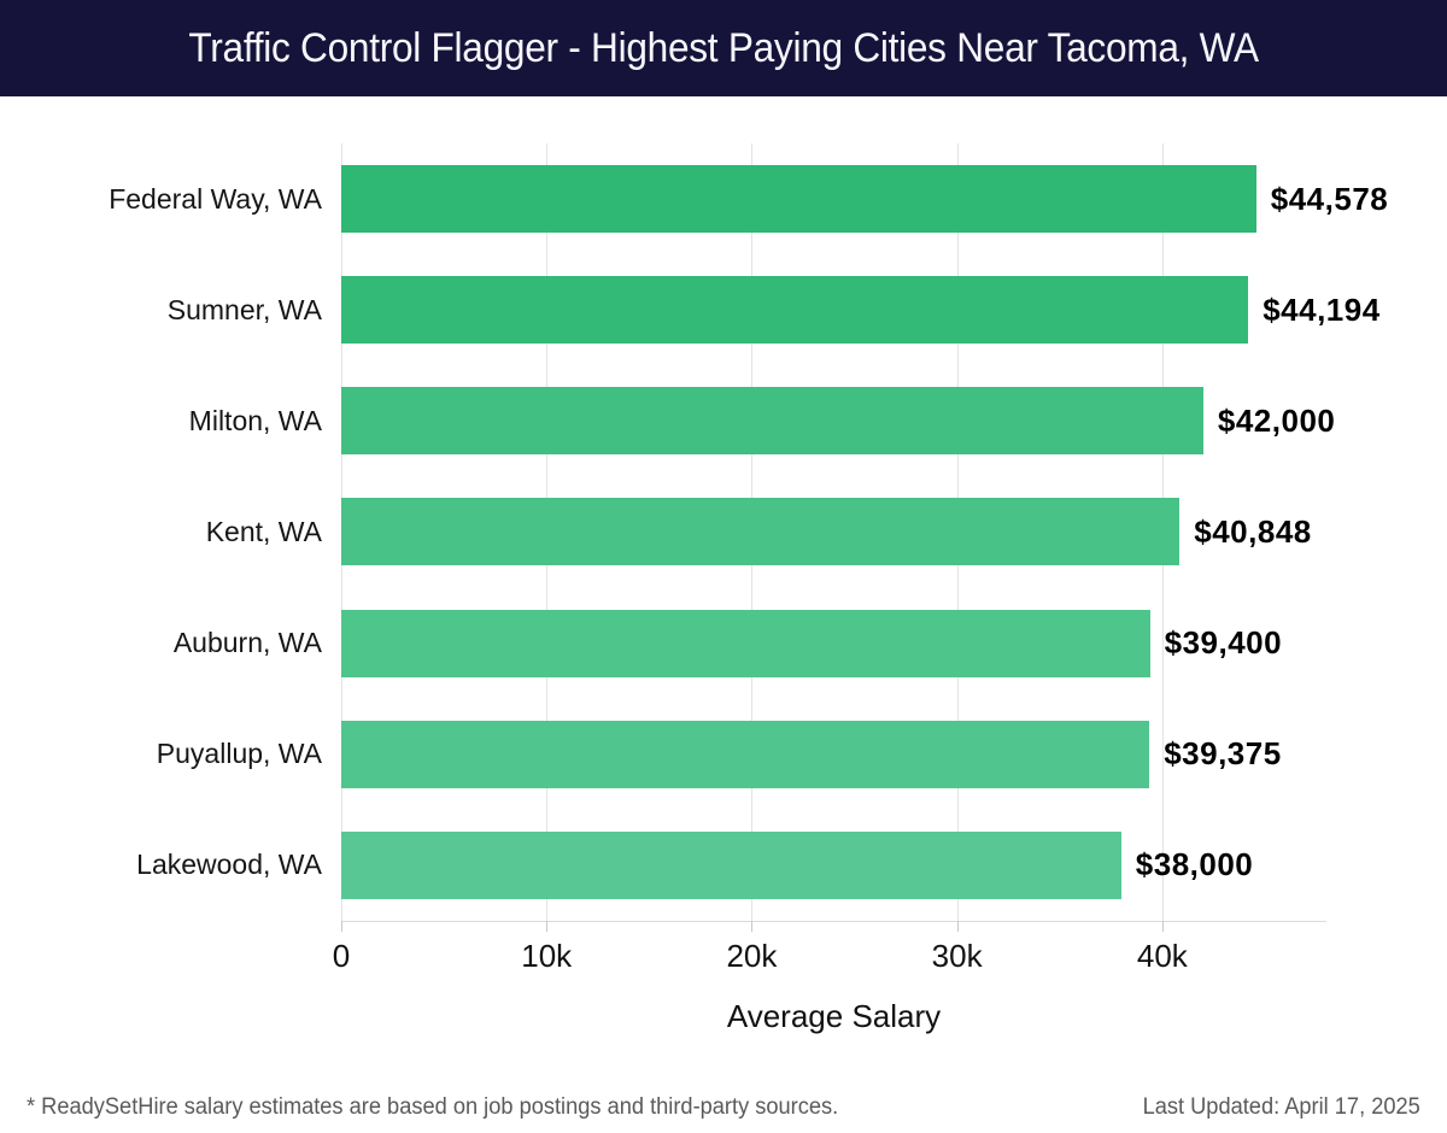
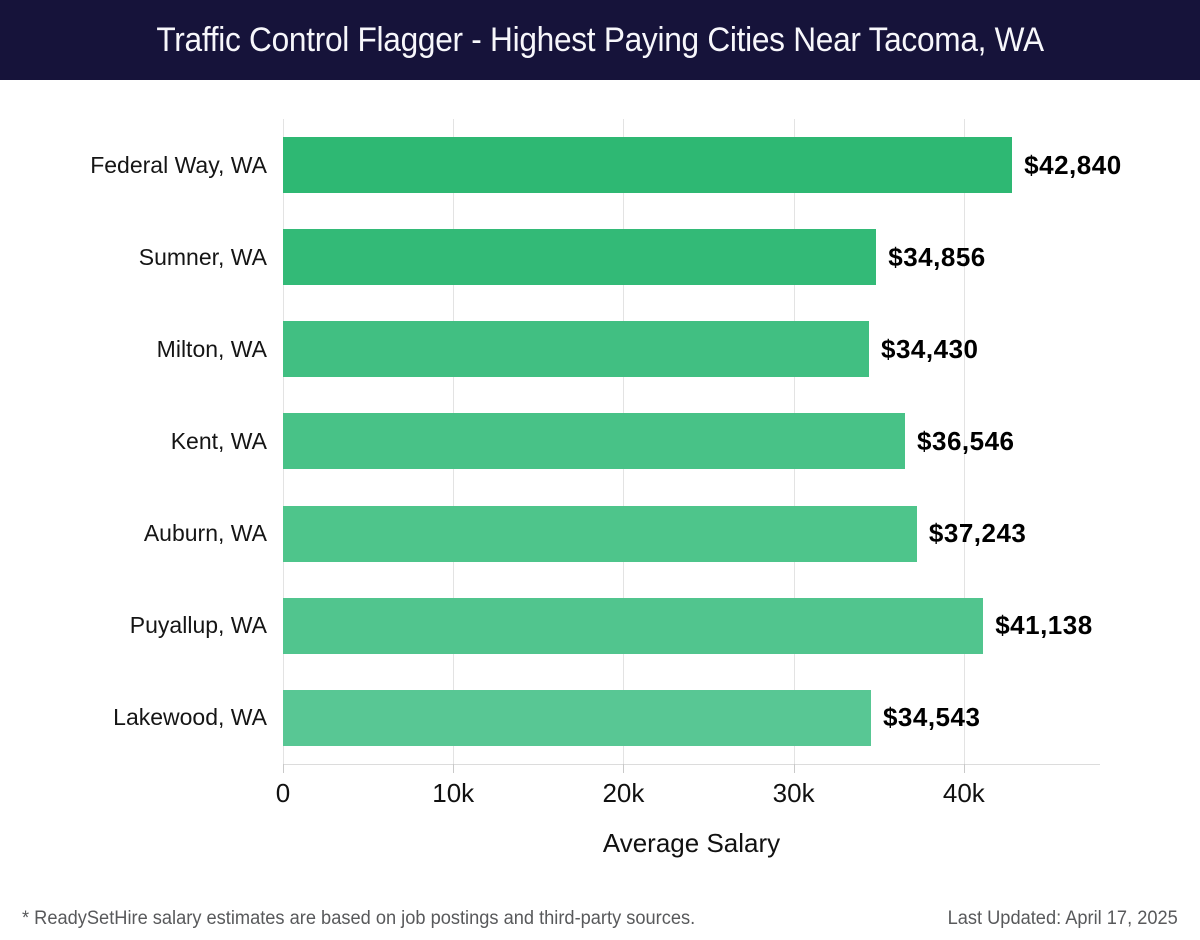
Federal Way, WA: $44,578 -> $42,840
Sumner, WA: $44,194 -> $34,856
Milton, WA: $42,000 -> $34,430
Kent, WA: $40,848 -> $36,546
Auburn, WA: $39,400 -> $37,243
Puyallup, WA: $39,375 -> $41,138
Lakewood, WA: $38,000 -> $34,543
